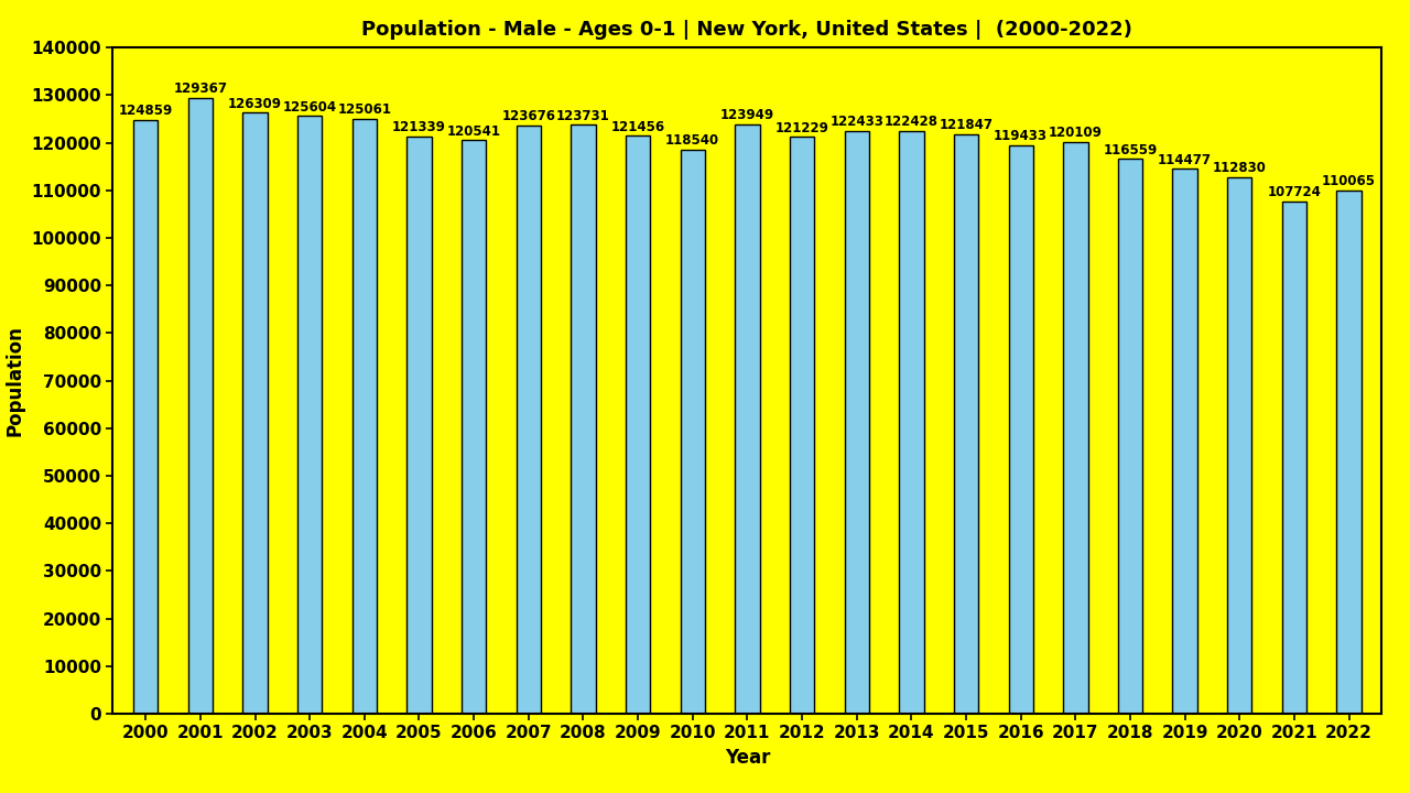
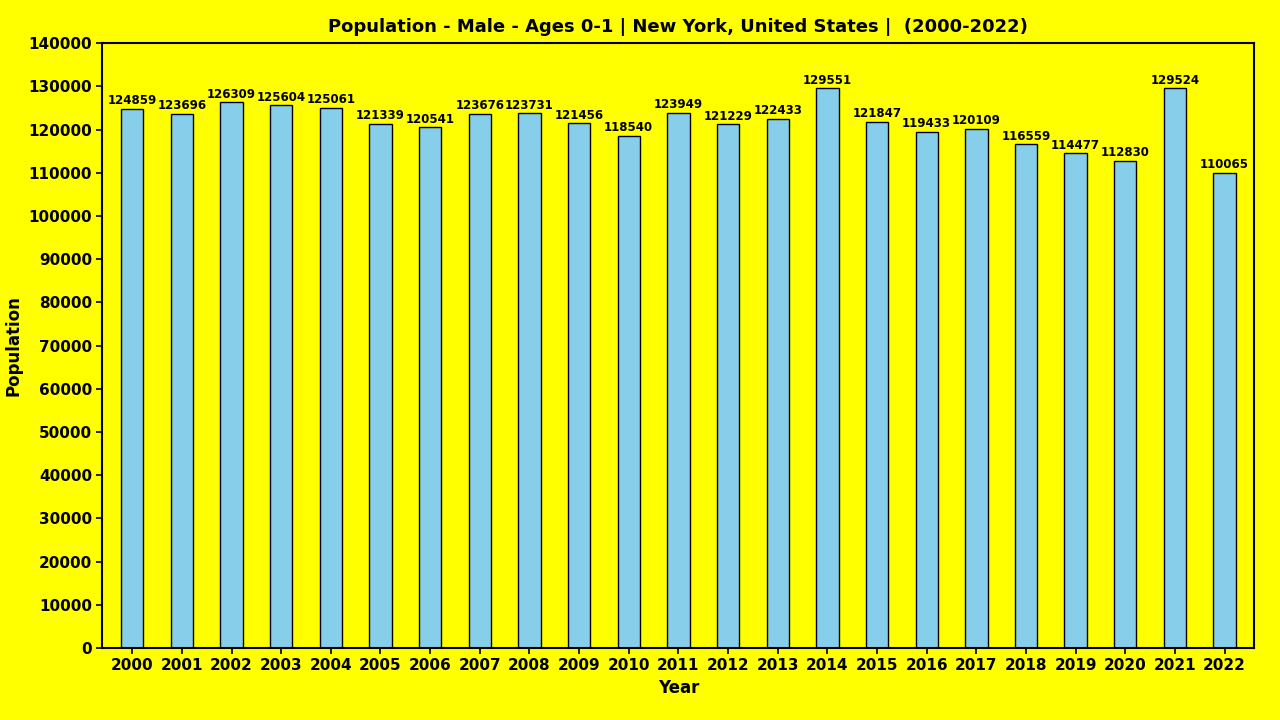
2001: 129367 -> 123696
2014: 122428 -> 129551
2021: 107724 -> 129524
